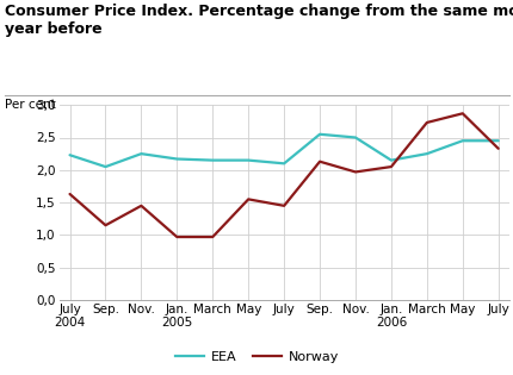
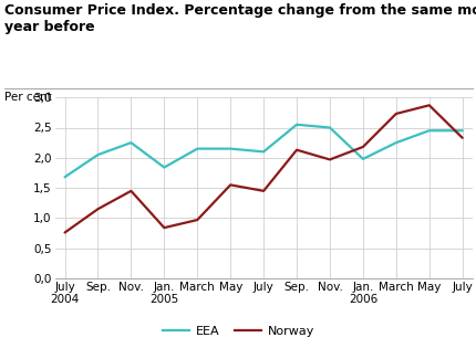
EEA/July 2004: 2,23 -> 1,68
Norway/July 2004: 1,63 -> 0,76
EEA/Jan. 2005: 2,17 -> 1,84
Norway/Jan. 2005: 0,97 -> 0,84
EEA/Jan. 2006: 2,15 -> 1,98
Norway/Jan. 2006: 2,05 -> 2,18
